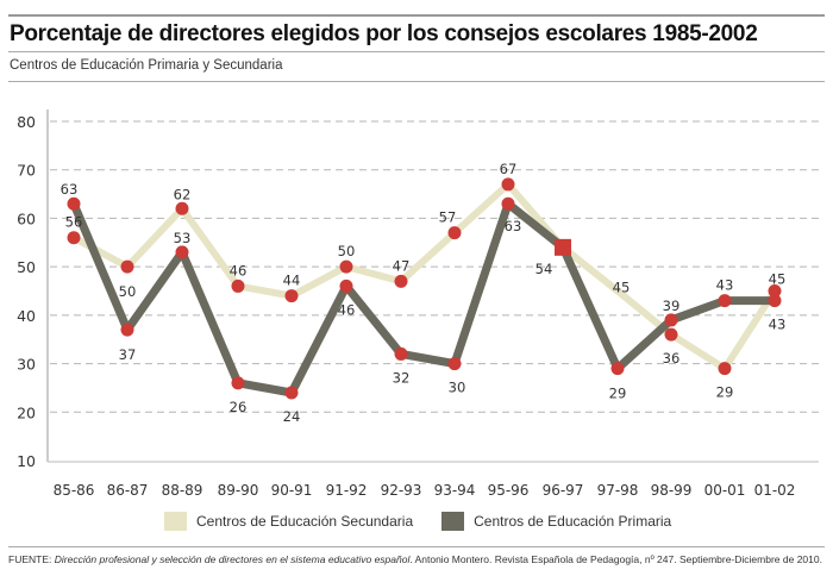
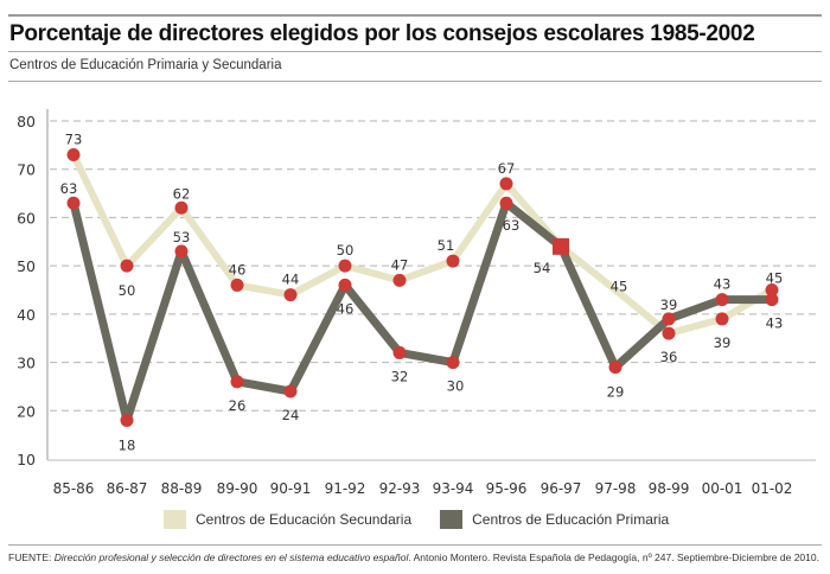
Centros de Educación Secundaria/85-86: 56 -> 73
Centros de Educación Primaria/86-87: 37 -> 18
Centros de Educación Secundaria/93-94: 57 -> 51
Centros de Educación Secundaria/00-01: 29 -> 39
